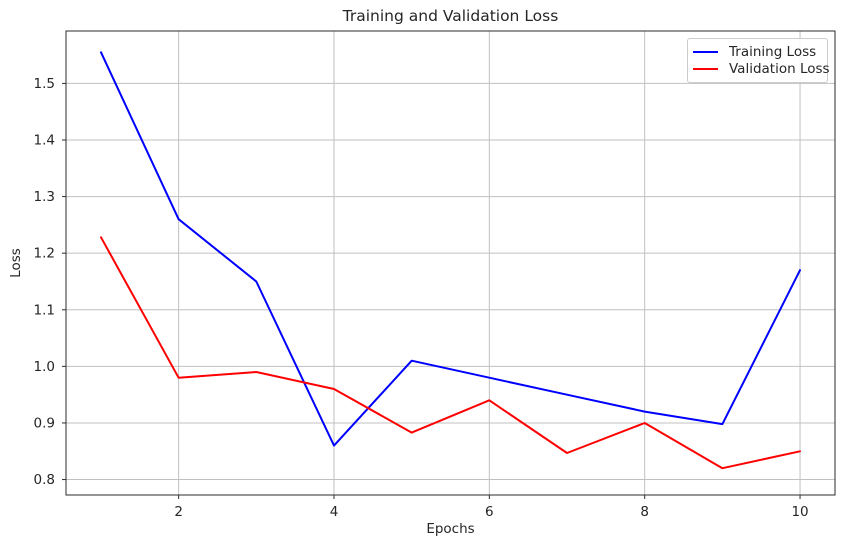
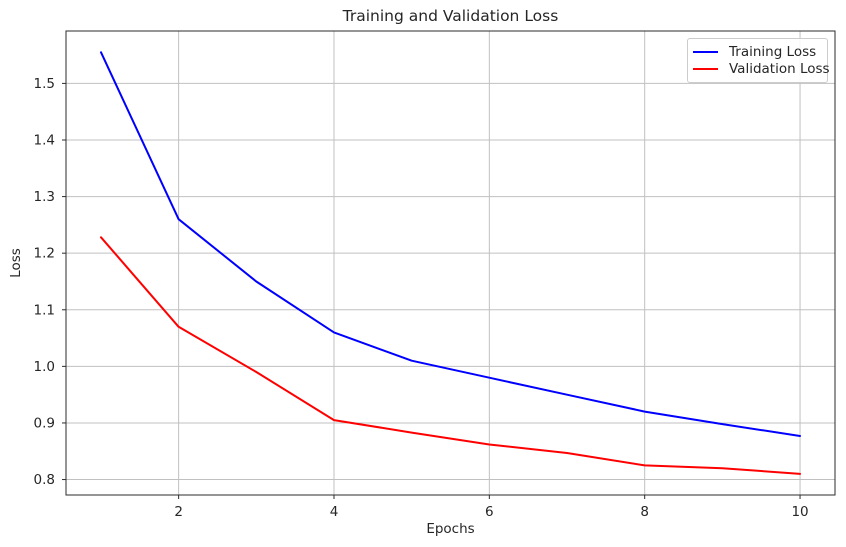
Validation Loss/2: 0.98 -> 1.07
Training Loss/4: 0.86 -> 1.06
Validation Loss/4: 0.96 -> 0.91
Validation Loss/6: 0.94 -> 0.86
Validation Loss/8: 0.90 -> 0.82
Training Loss/10: 1.17 -> 0.88
Validation Loss/10: 0.85 -> 0.81
